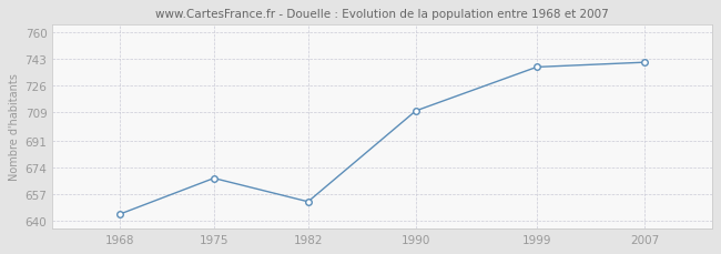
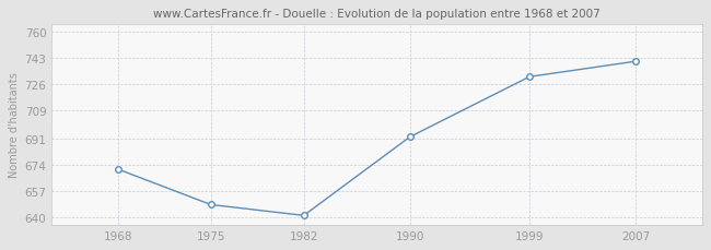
1968: 644 -> 671
1975: 667 -> 648
1982: 652 -> 641
1990: 710 -> 692
1999: 738 -> 731
